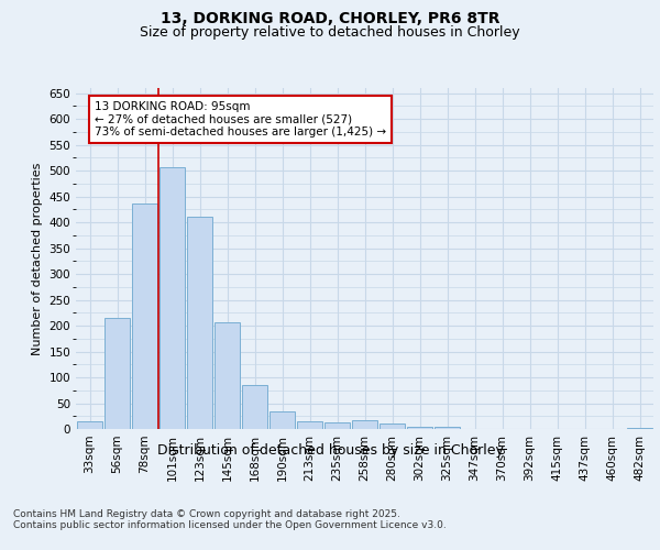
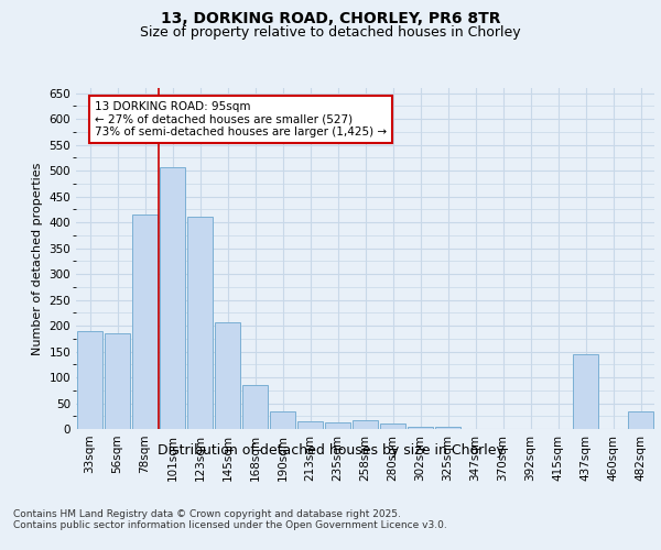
33sqm: 15 -> 190
56sqm: 215 -> 185
78sqm: 437 -> 415
437sqm: 1 -> 145
482sqm: 3 -> 35
